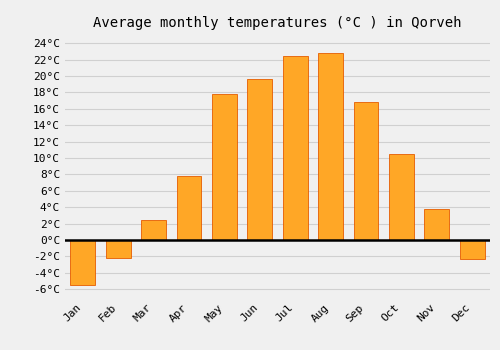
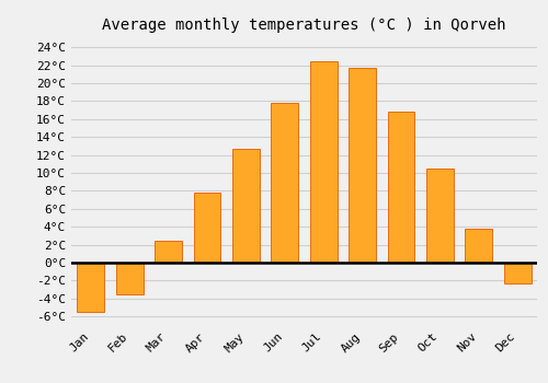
Feb: -2.2°C -> -3.5°C
May: 17.8°C -> 12.7°C
Jun: 19.6°C -> 17.8°C
Aug: 22.8°C -> 21.7°C
